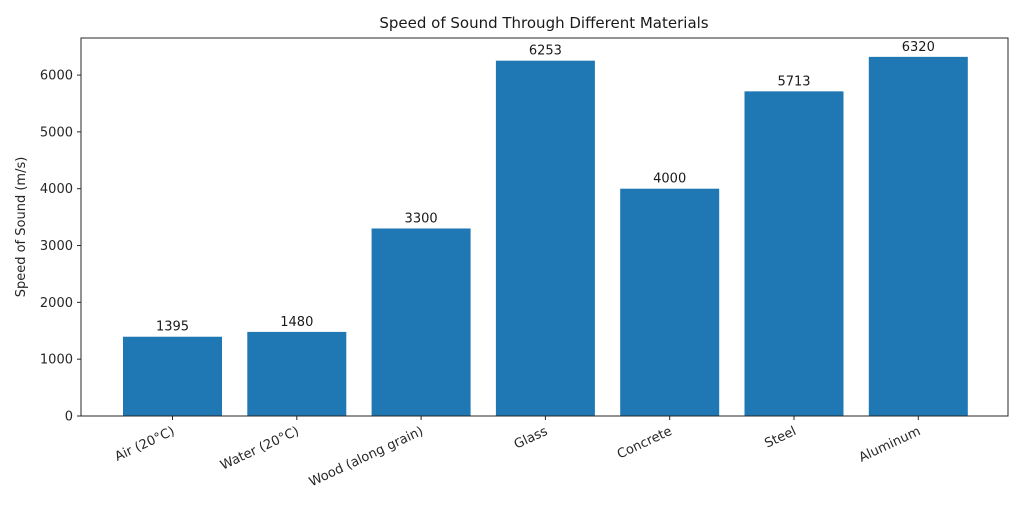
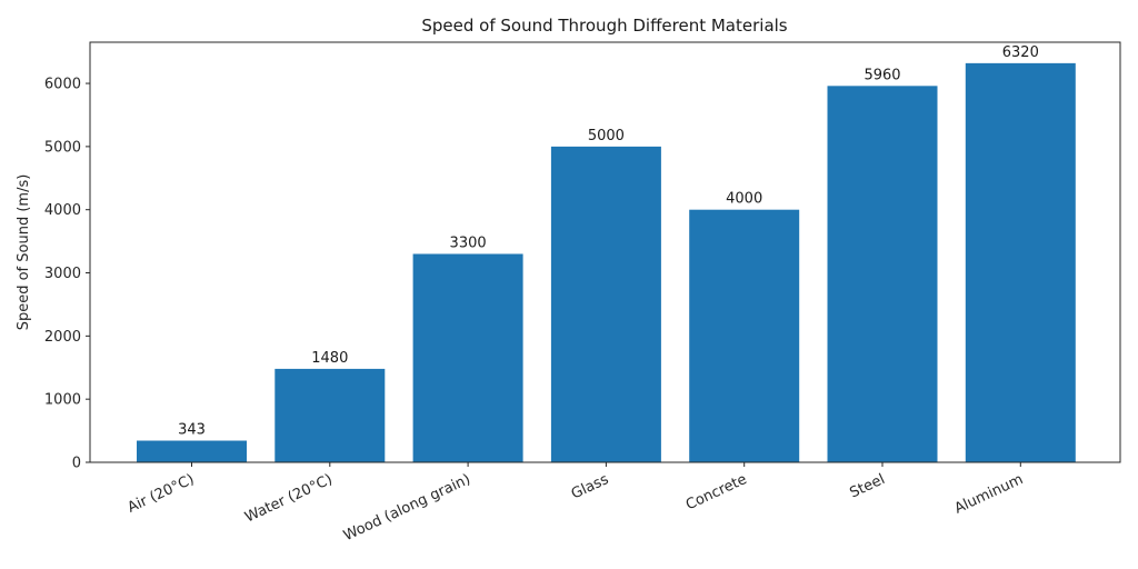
Air (20°C): 1395 -> 343
Glass: 6253 -> 5000
Steel: 5713 -> 5960
